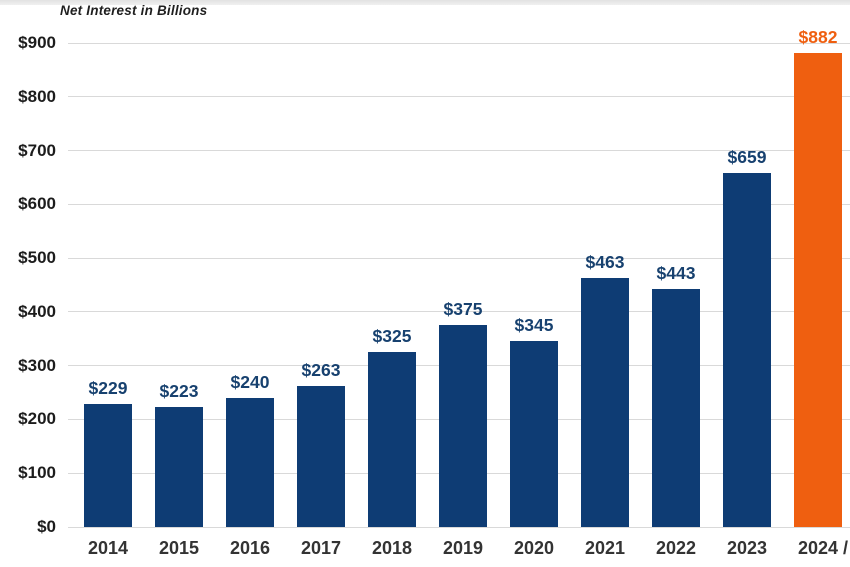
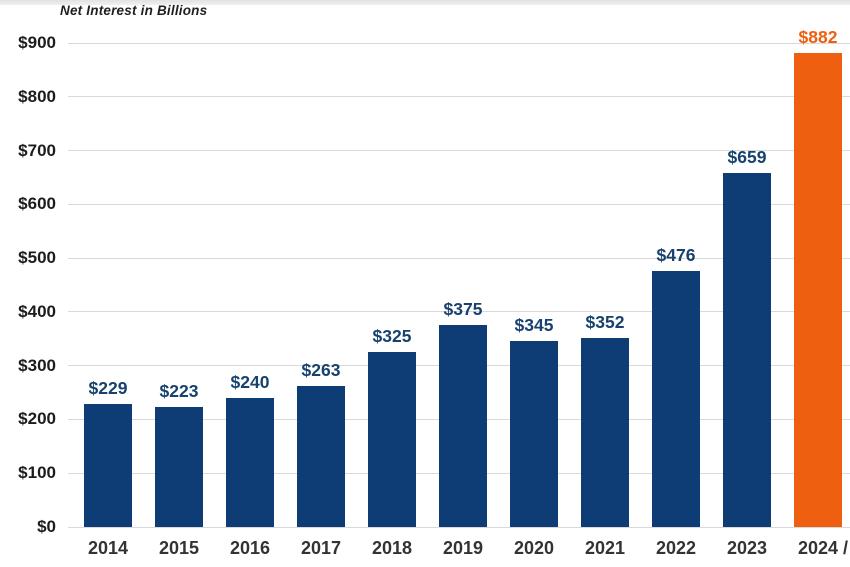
2021: $463 -> $352
2022: $443 -> $476
